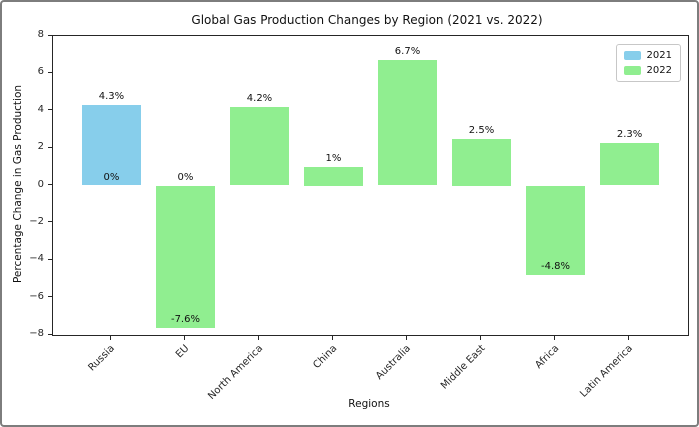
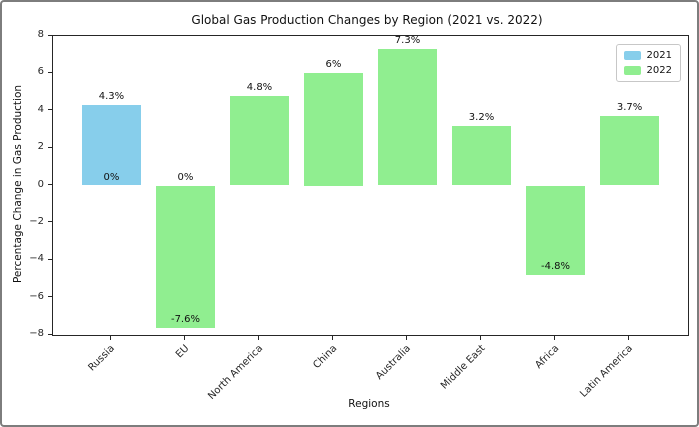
2022/North America: 4.2% -> 4.8%
2022/China: 1% -> 6%
2022/Australia: 6.7% -> 7.3%
2022/Middle East: 2.5% -> 3.2%
2022/Latin America: 2.3% -> 3.7%
